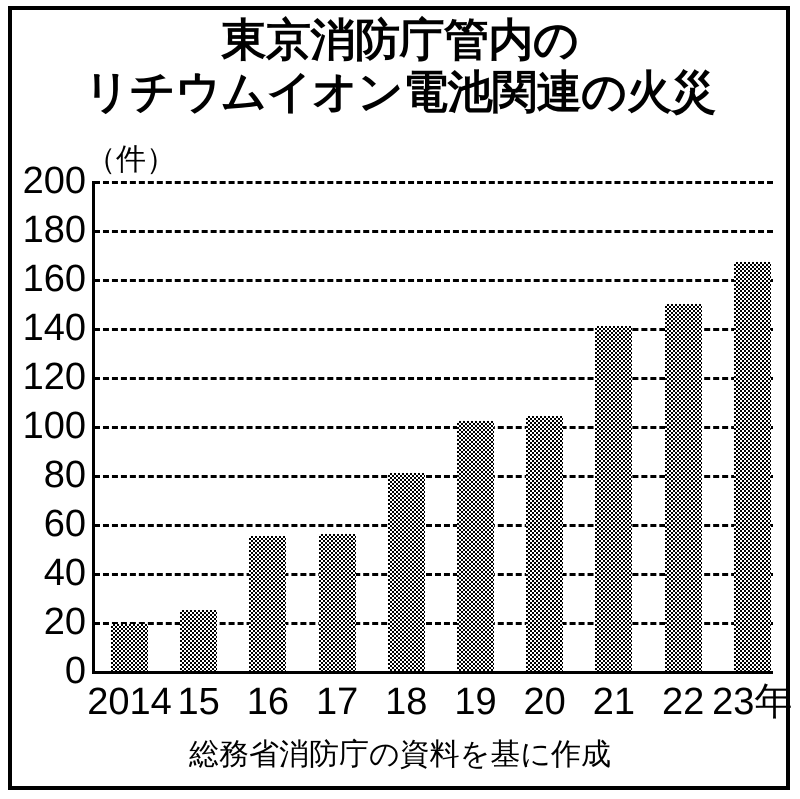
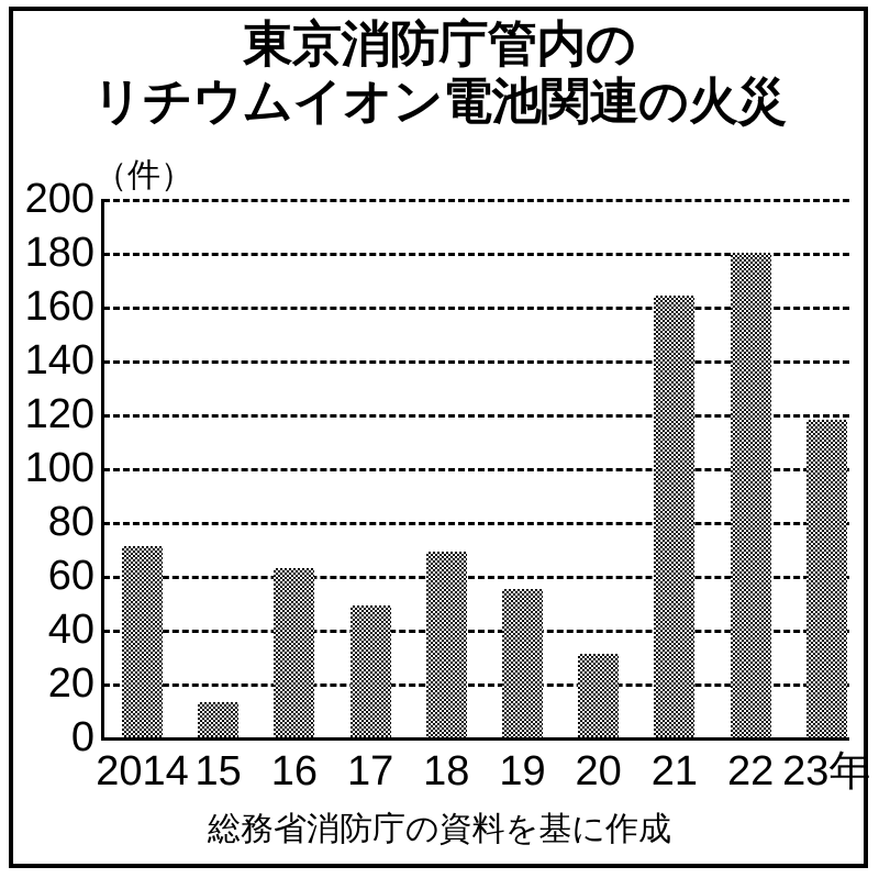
2014: 19 -> 71
15: 25 -> 13
16: 55 -> 63
17: 56 -> 49
18: 81 -> 69
19: 102 -> 55
20: 104 -> 31
21: 141 -> 164
22: 150 -> 180
23年: 167 -> 118
